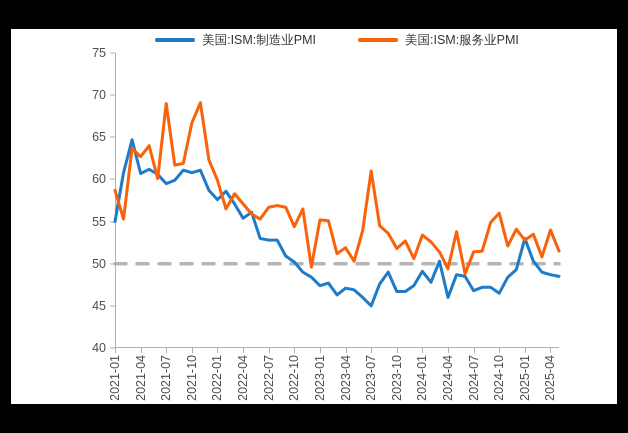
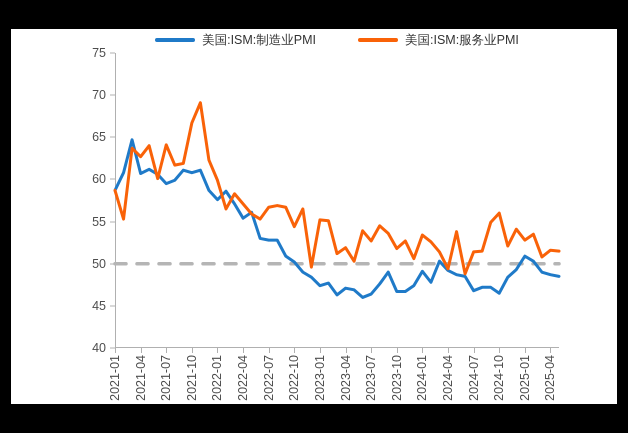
美国:ISM:制造业PMI/2021-01: 55 -> 59
美国:ISM:服务业PMI/2021-07: 69 -> 64
美国:ISM:制造业PMI/2023-07: 45 -> 46
美国:ISM:服务业PMI/2023-07: 61 -> 53
美国:ISM:制造业PMI/2024-04: 46 -> 49
美国:ISM:制造业PMI/2025-01: 53 -> 51
美国:ISM:服务业PMI/2025-04: 54 -> 52
